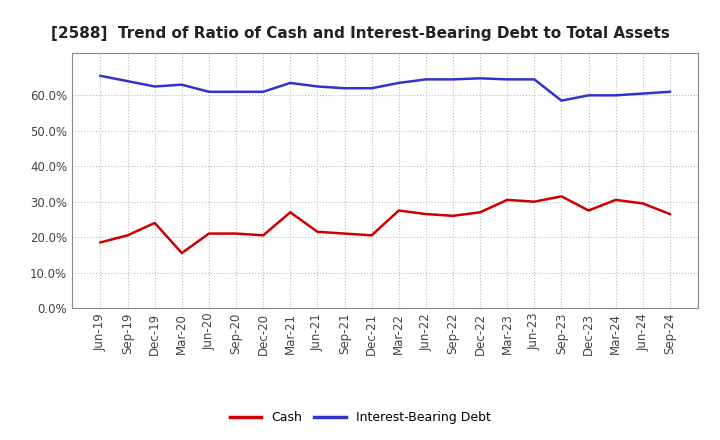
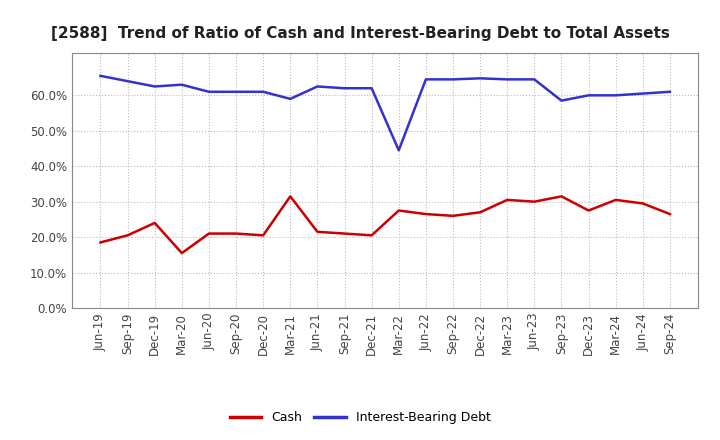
Cash/Mar-21: 27.0% -> 31.5%
Interest-Bearing Debt/Mar-21: 63.5% -> 59.0%
Interest-Bearing Debt/Mar-22: 63.5% -> 44.5%
